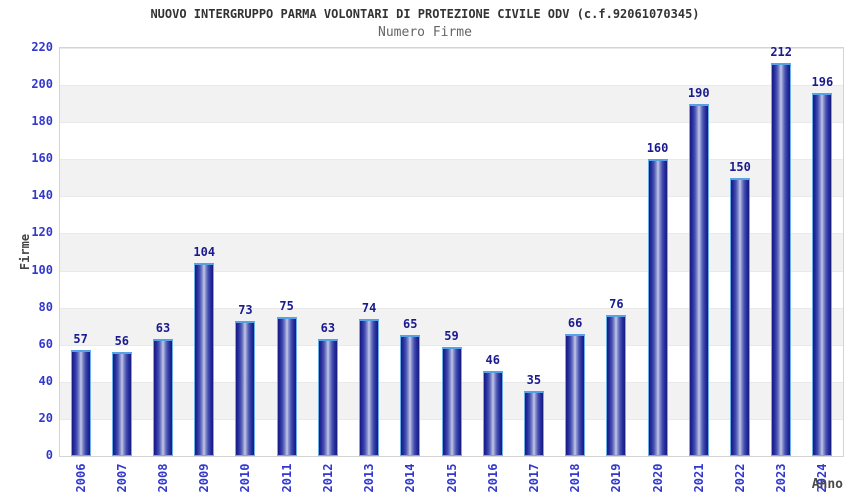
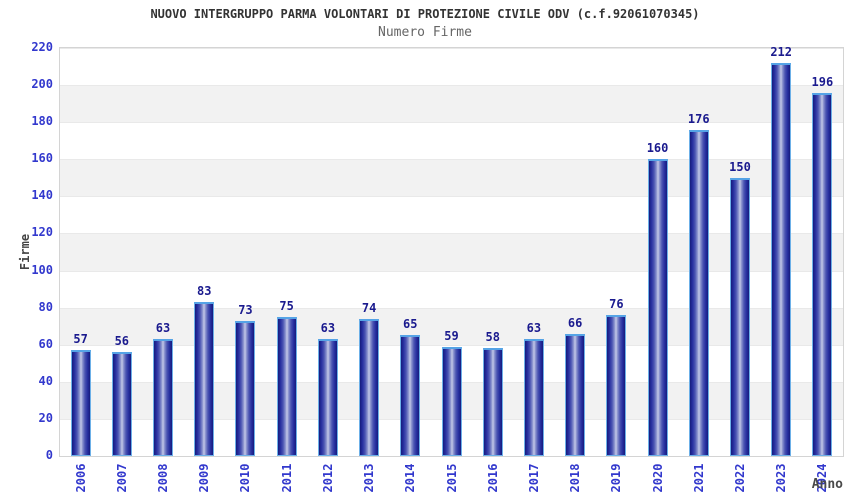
2009: 104 -> 83
2016: 46 -> 58
2017: 35 -> 63
2021: 190 -> 176
